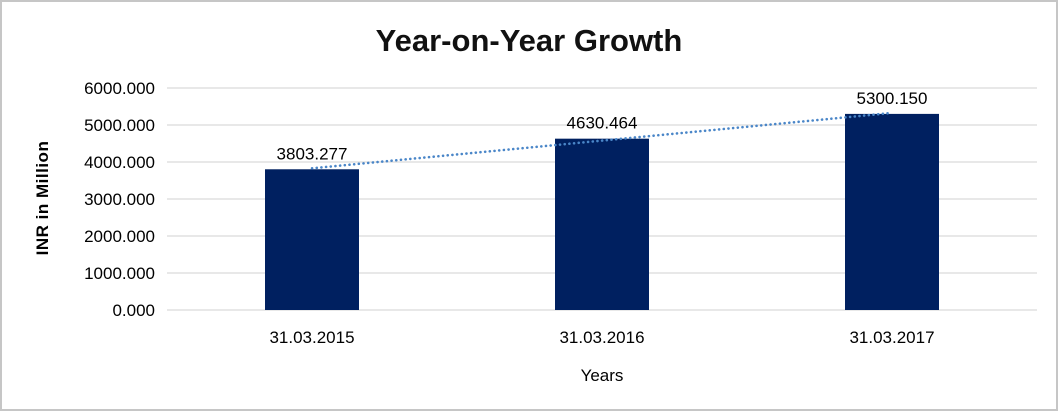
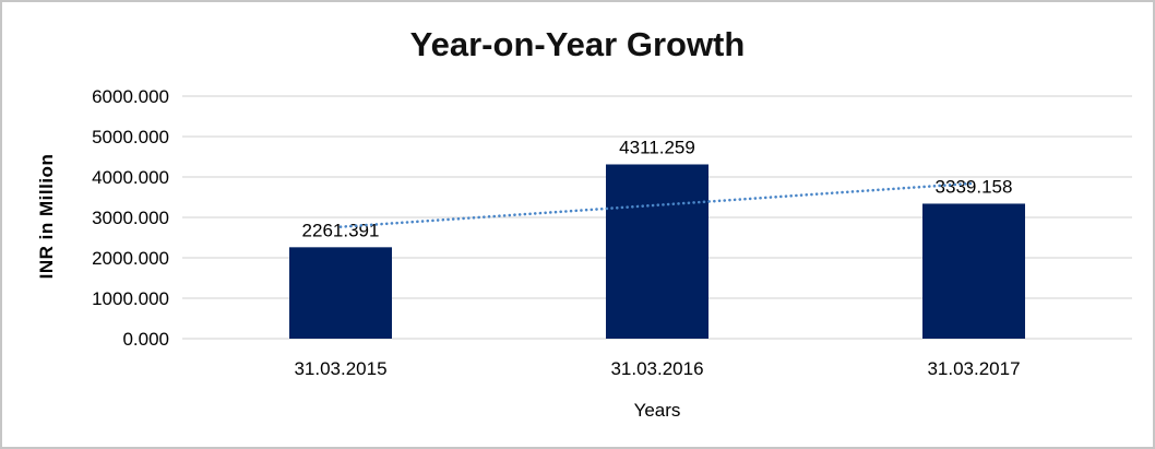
31.03.2015: 3803.277 -> 2261.391
31.03.2016: 4630.464 -> 4311.259
31.03.2017: 5300.150 -> 3339.158
